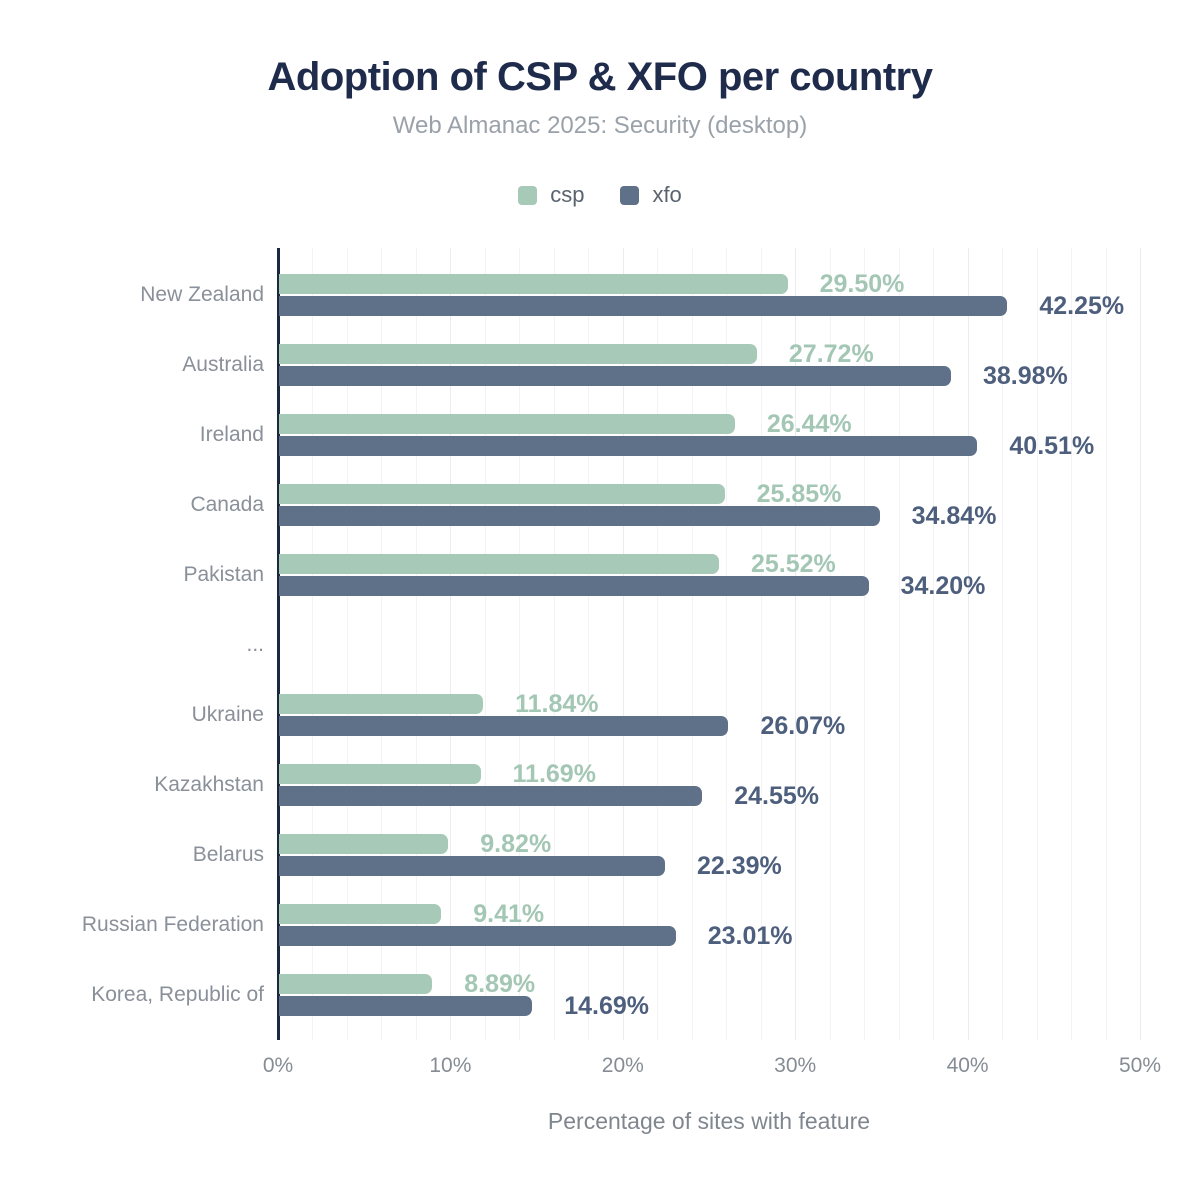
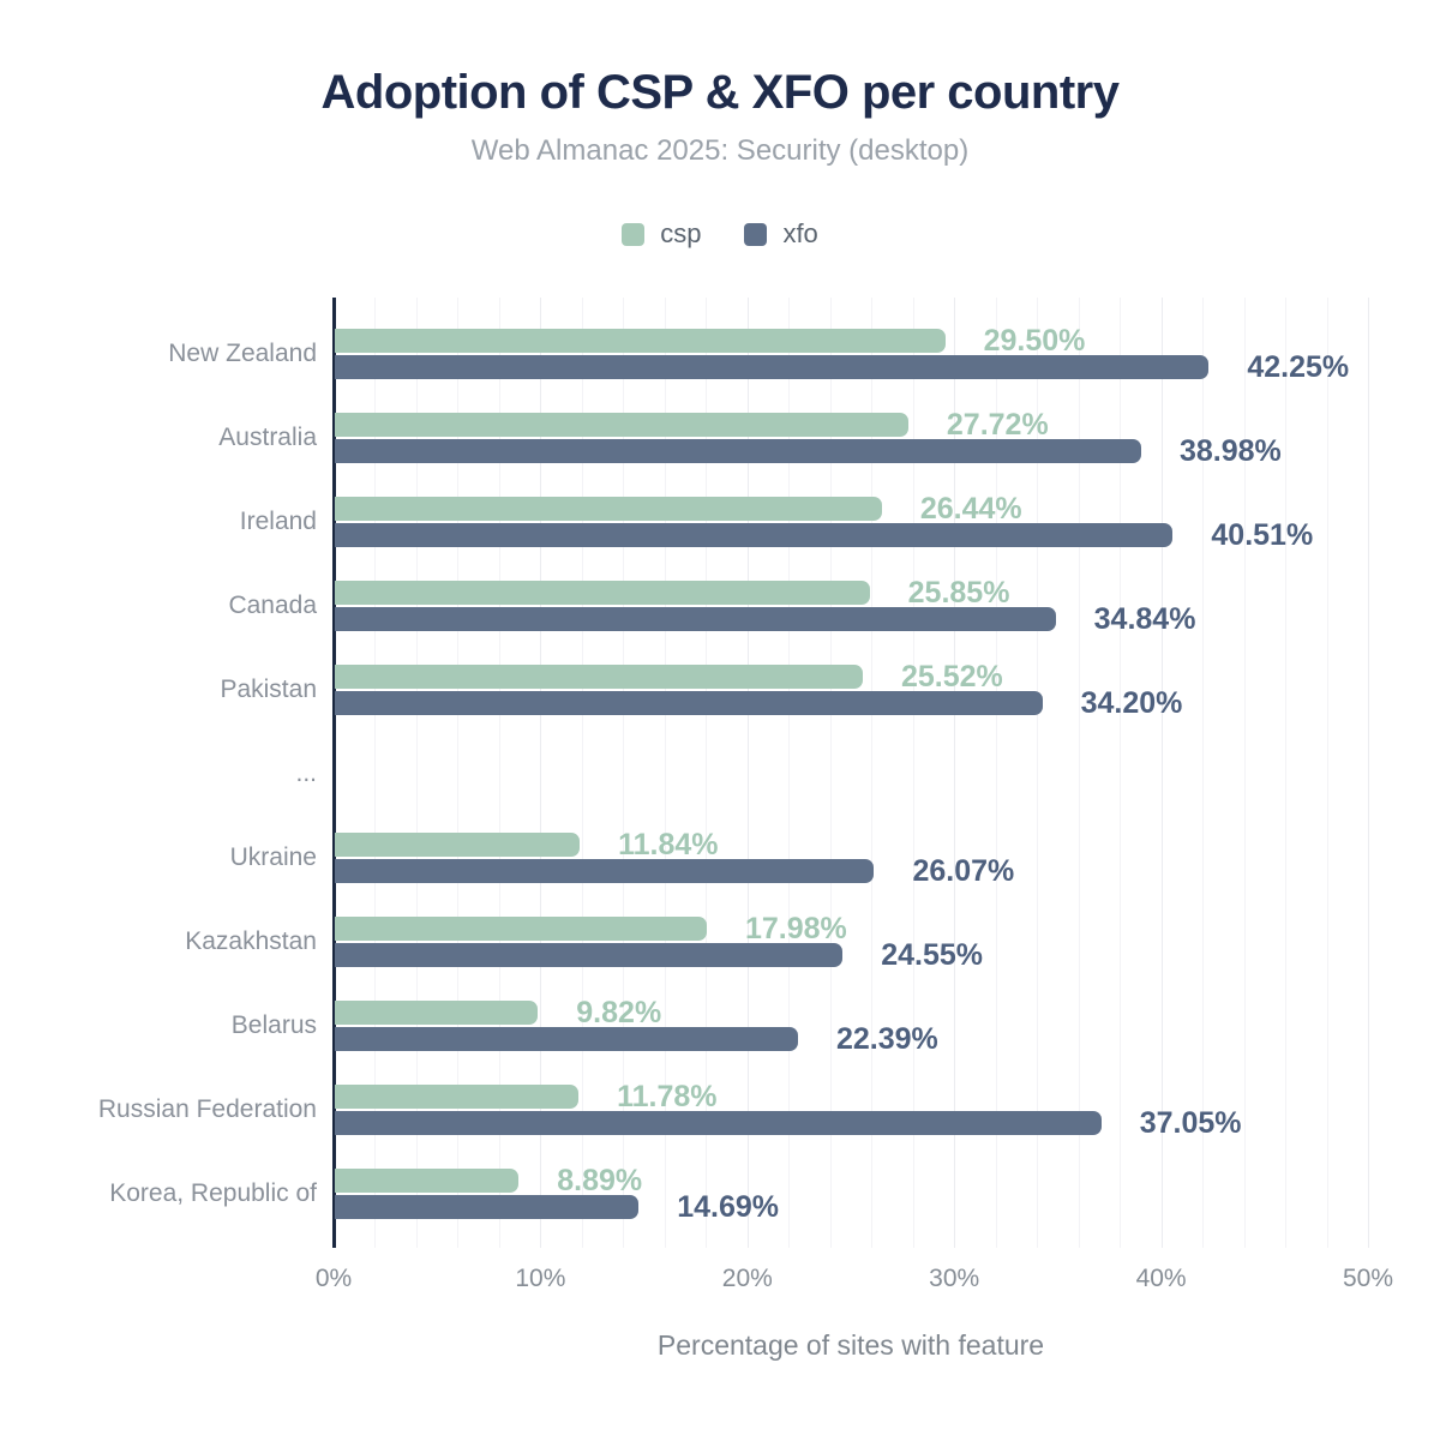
csp/Kazakhstan: 11.69% -> 17.98%
csp/Russian Federation: 9.41% -> 11.78%
xfo/Russian Federation: 23.01% -> 37.05%
